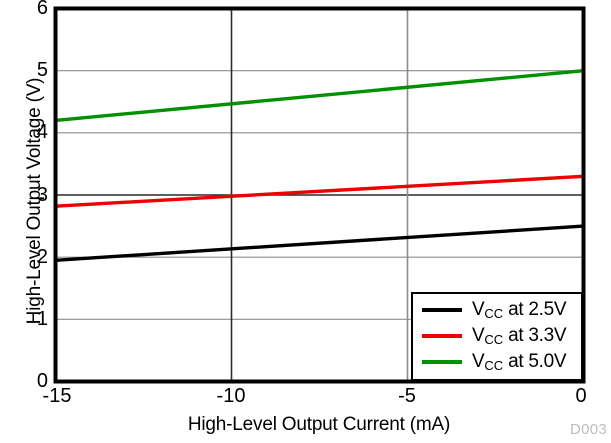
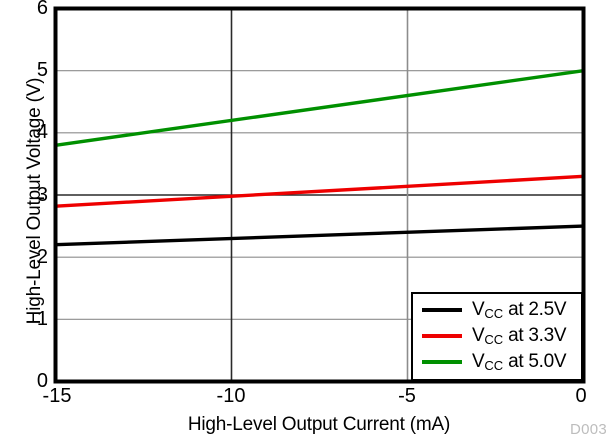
VCC at 2.5V/-15: 1.9 -> 2.2
VCC at 5.0V/-15: 4.2 -> 3.8
